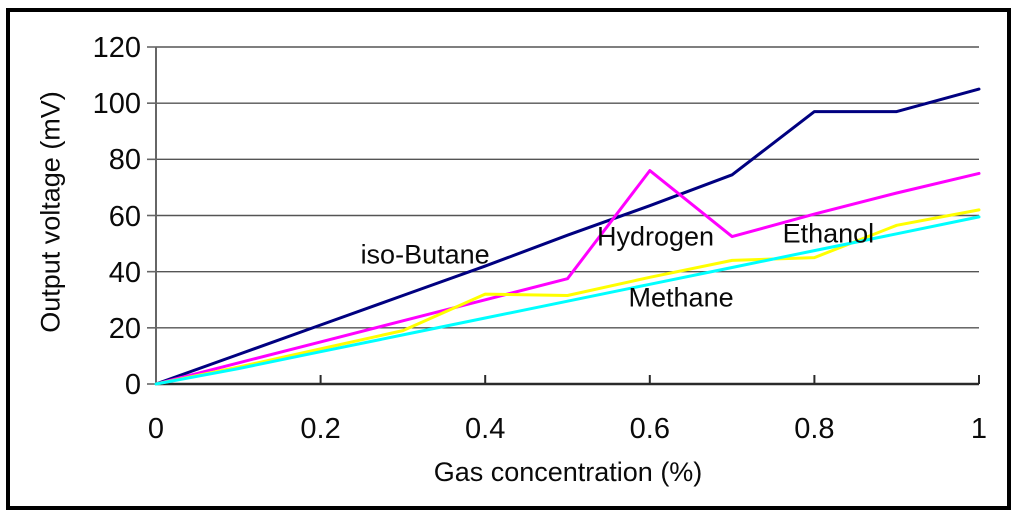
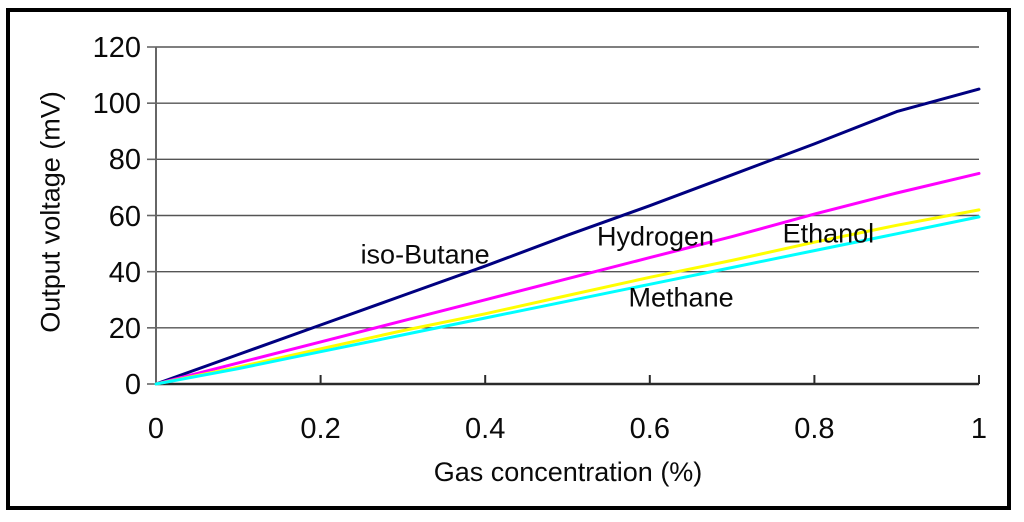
Ethanol/0.4: 32 -> 25
Hydrogen/0.6: 76 -> 45
iso-Butane/0.8: 97 -> 86
Ethanol/0.8: 45 -> 50
